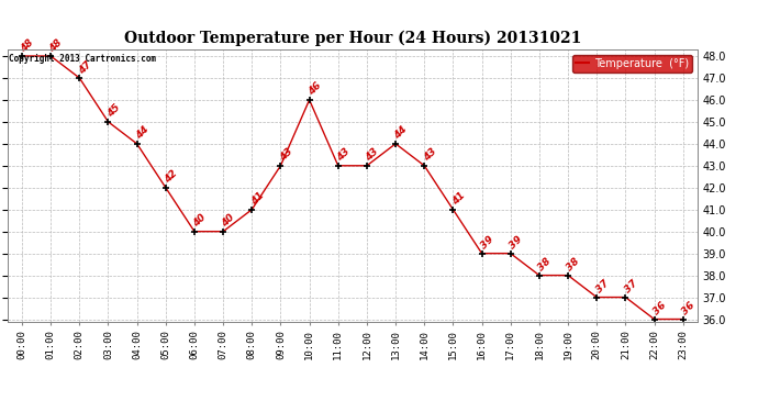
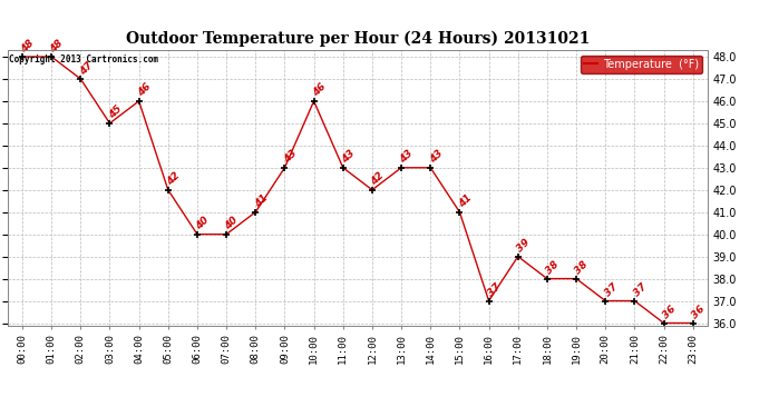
04:00: 44 -> 46
12:00: 43 -> 42
13:00: 44 -> 43
16:00: 39 -> 37
